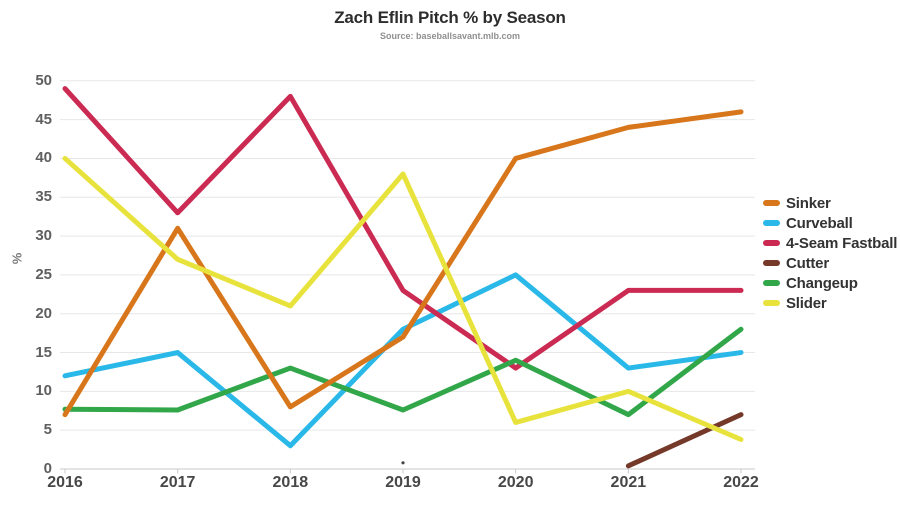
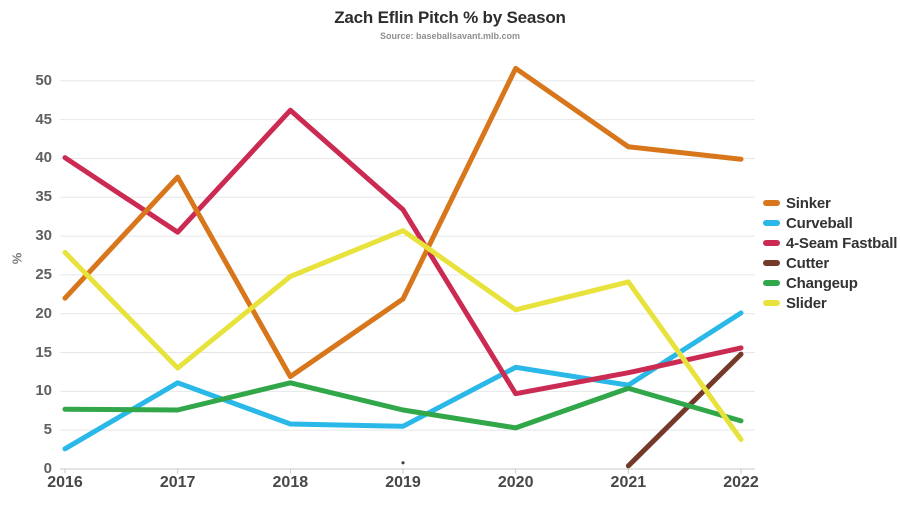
Sinker/2016: 7 -> 22
Curveball/2016: 12 -> 3
4-Seam Fastball/2016: 49 -> 40
Slider/2016: 40 -> 28
Sinker/2017: 31 -> 38
Curveball/2017: 15 -> 11
4-Seam Fastball/2017: 33 -> 30
Slider/2017: 27 -> 13
Sinker/2018: 8 -> 12
Curveball/2018: 3 -> 6
4-Seam Fastball/2018: 48 -> 46
Changeup/2018: 13 -> 11
Slider/2018: 21 -> 25
Sinker/2019: 17 -> 22
Curveball/2019: 18 -> 6
4-Seam Fastball/2019: 23 -> 33
Slider/2019: 38 -> 31
Sinker/2020: 40 -> 52
Curveball/2020: 25 -> 13
4-Seam Fastball/2020: 13 -> 10
Changeup/2020: 14 -> 5
Slider/2020: 6 -> 20
Sinker/2021: 44 -> 42
Curveball/2021: 13 -> 11
4-Seam Fastball/2021: 23 -> 12
Changeup/2021: 7 -> 10
Slider/2021: 10 -> 24
Sinker/2022: 46 -> 40
Curveball/2022: 15 -> 20
4-Seam Fastball/2022: 23 -> 16
Cutter/2022: 7 -> 15
Changeup/2022: 18 -> 6
